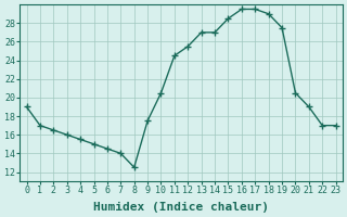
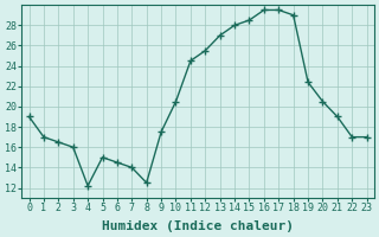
4: 15.5 -> 12.2
14: 27.0 -> 28.0
19: 27.5 -> 22.4
